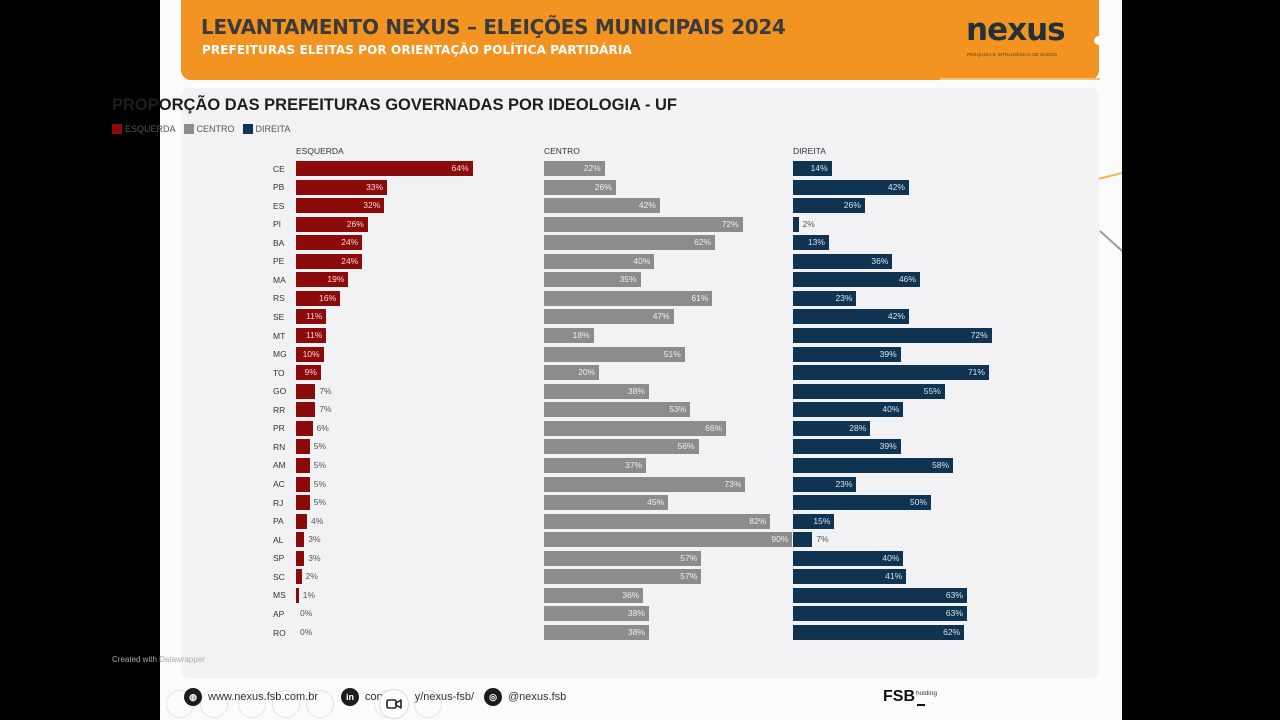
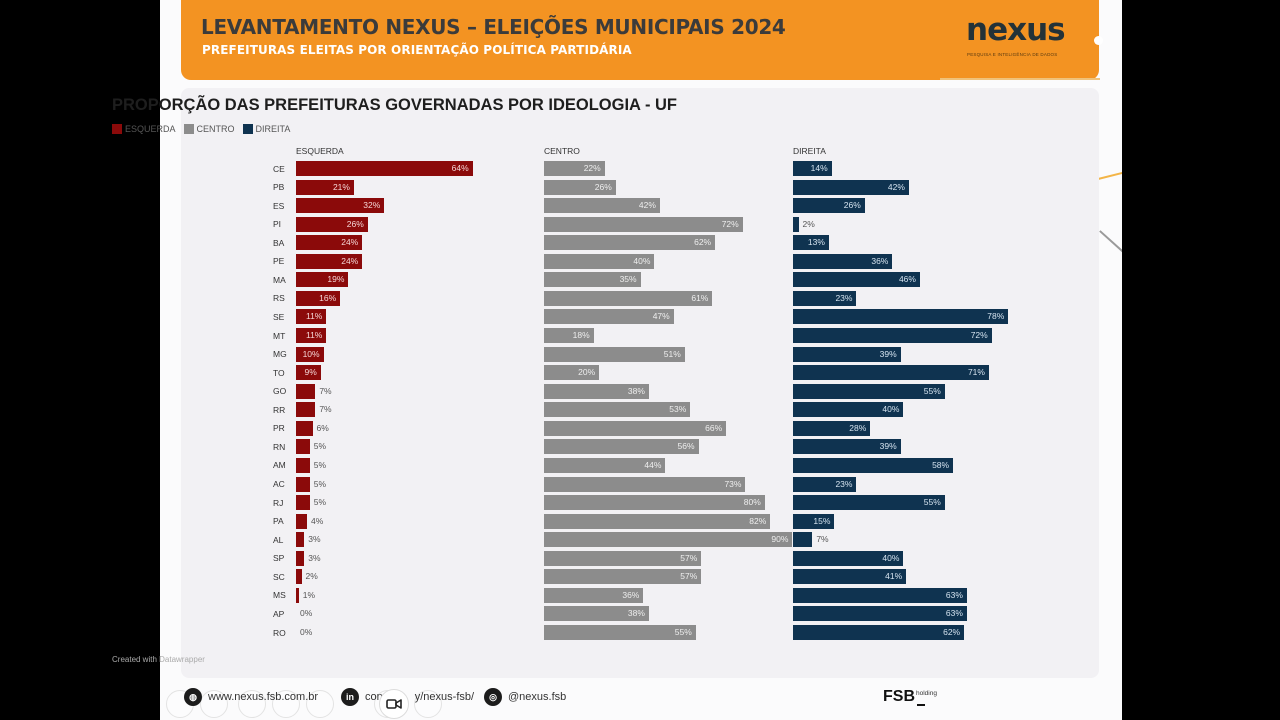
ESQUERDA/PB: 33% -> 21%
DIREITA/SE: 42% -> 78%
CENTRO/AM: 37% -> 44%
CENTRO/RJ: 45% -> 80%
DIREITA/RJ: 50% -> 55%
CENTRO/RO: 38% -> 55%
